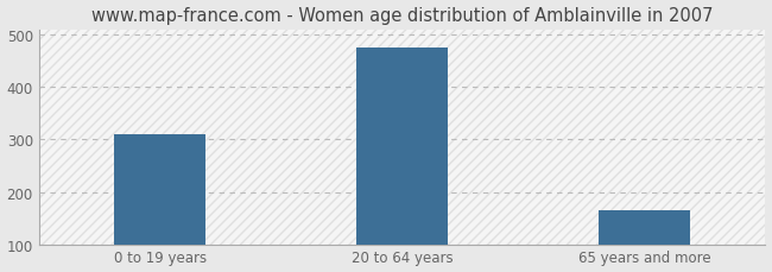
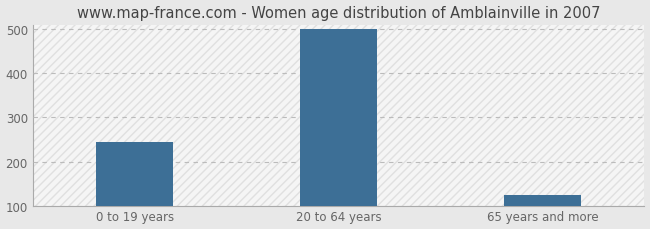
0 to 19 years: 310 -> 245
20 to 64 years: 475 -> 500
65 years and more: 165 -> 125
